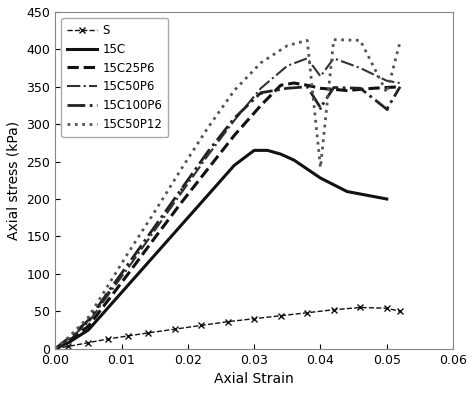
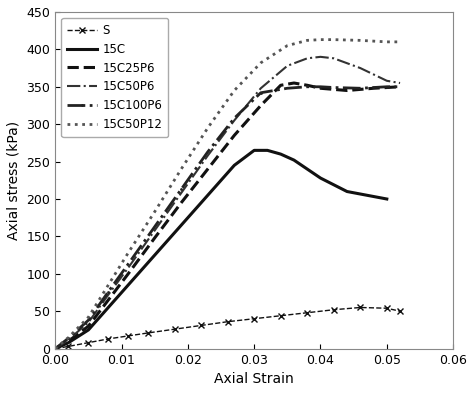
15C50P6/0.04: 364 -> 390
15C100P6/0.04: 322 -> 350
15C50P12/0.04: 242 -> 413
15C100P6/0.05: 320 -> 350
15C50P12/0.05: 342 -> 410
